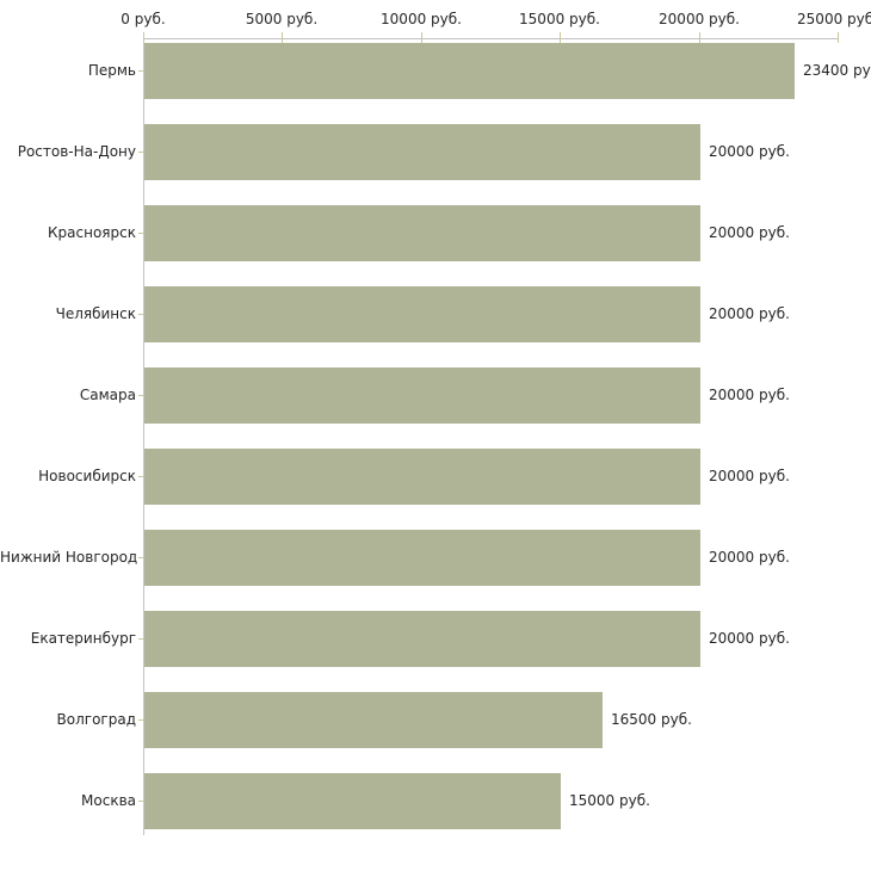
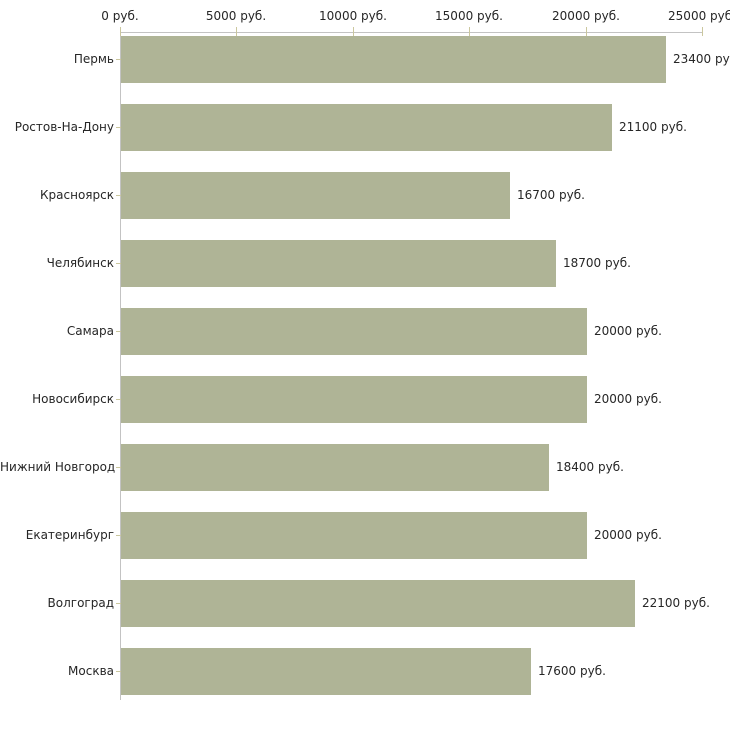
Ростов-На-Дону: 20000 -> 21100
Красноярск: 20000 -> 16700
Челябинск: 20000 -> 18700
Нижний Новгород: 20000 -> 18400
Волгоград: 16500 -> 22100
Москва: 15000 -> 17600
